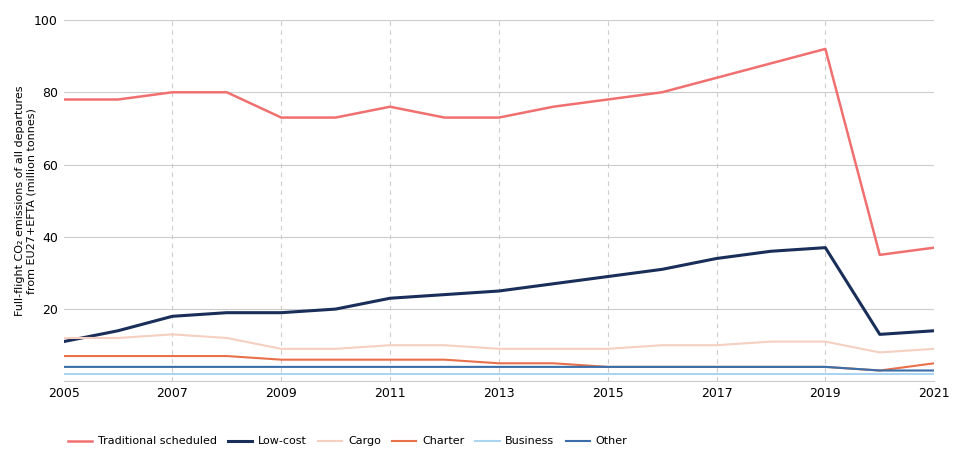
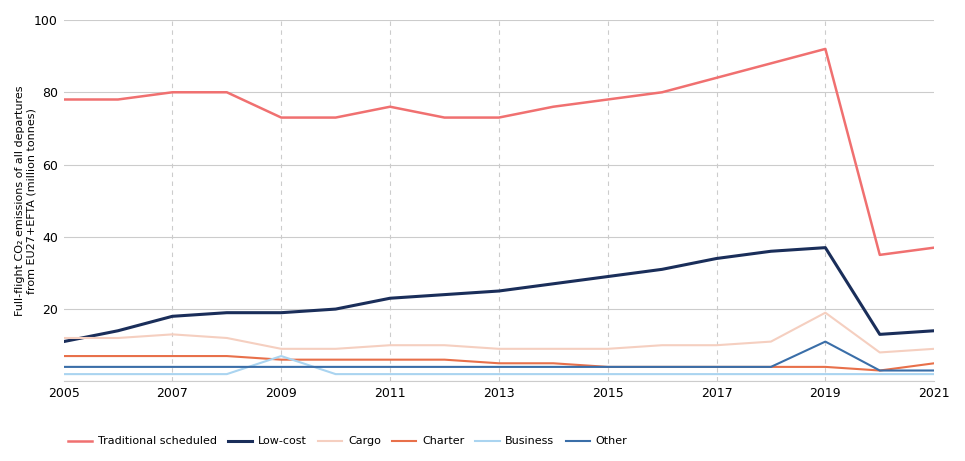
Business/2009: 2 -> 7
Cargo/2019: 11 -> 19
Other/2019: 4 -> 11
